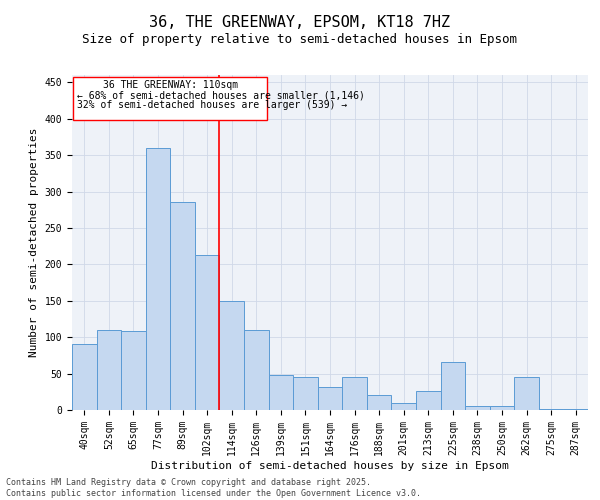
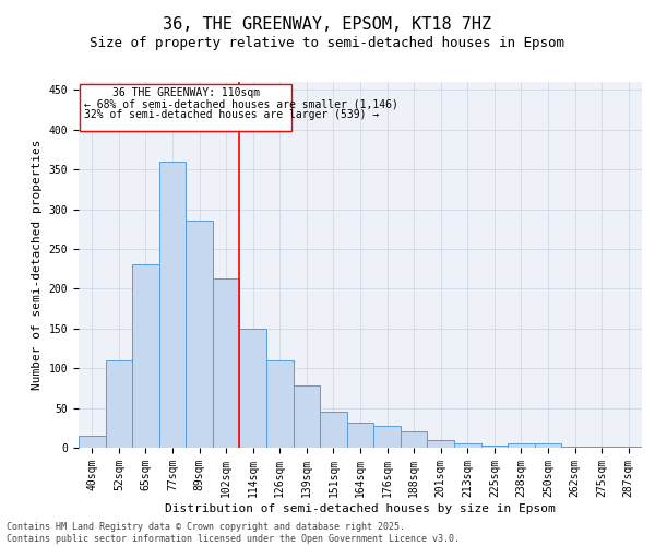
40sqm: 90 -> 15
65sqm: 108 -> 230
139sqm: 48 -> 78
176sqm: 46 -> 27
213sqm: 26 -> 6
225sqm: 66 -> 3
262sqm: 46 -> 1
